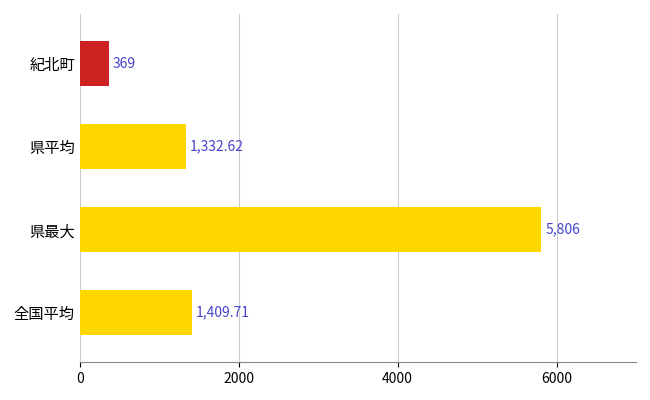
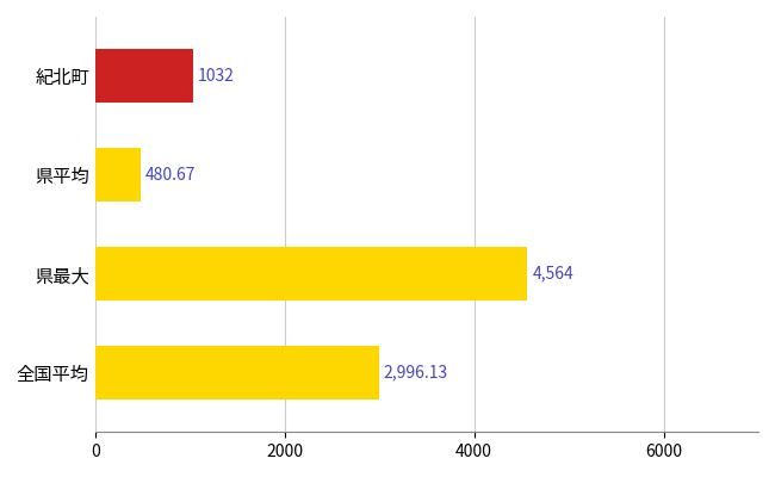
紀北町: 369 -> 1032
県平均: 1,332.62 -> 480.67
県最大: 5,806 -> 4,564
全国平均: 1,409.71 -> 2,996.13
